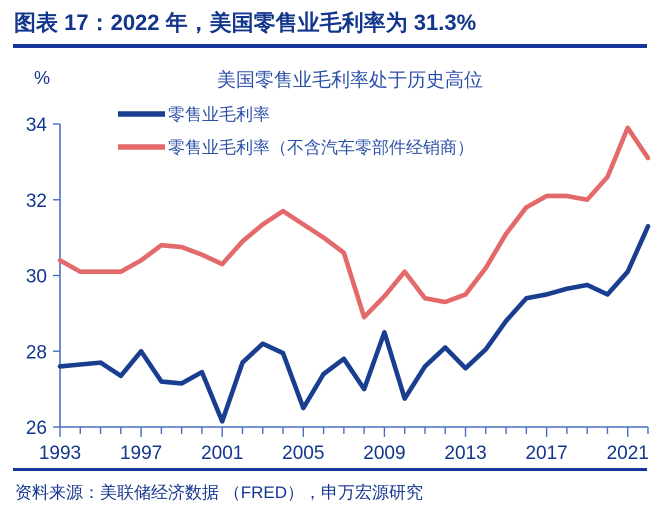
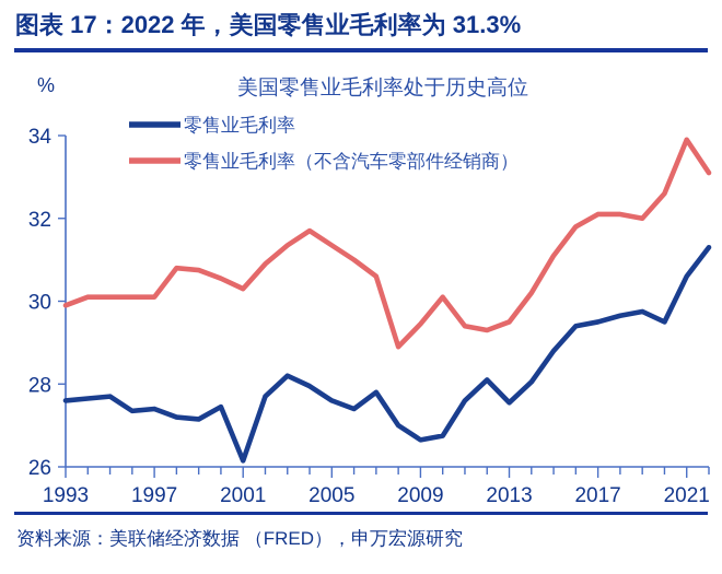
零售业毛利率（不含汽车零部件经销商）/1993: 30.4 -> 29.9
零售业毛利率/1997: 28.0 -> 27.4
零售业毛利率（不含汽车零部件经销商）/1997: 30.4 -> 30.1
零售业毛利率/2005: 26.5 -> 27.6
零售业毛利率/2009: 28.5 -> 26.6
零售业毛利率/2021: 30.1 -> 30.6
